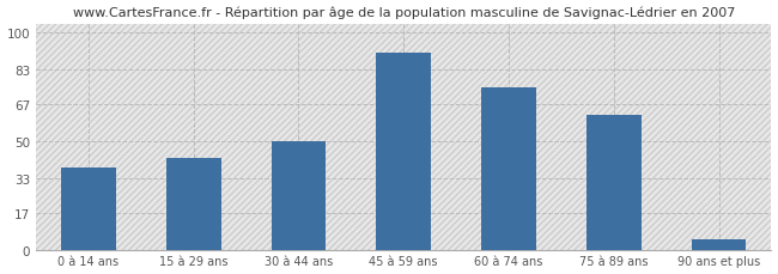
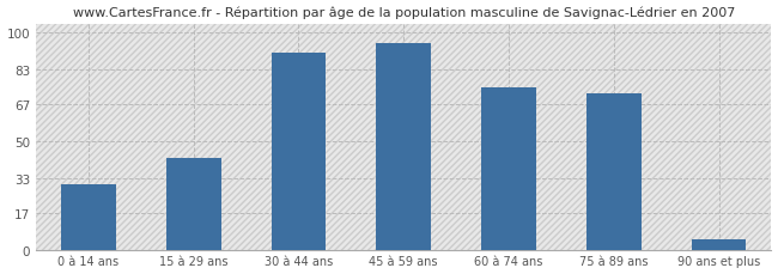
0 à 14 ans: 38 -> 30
30 à 44 ans: 50 -> 91
45 à 59 ans: 91 -> 95
75 à 89 ans: 62 -> 72
